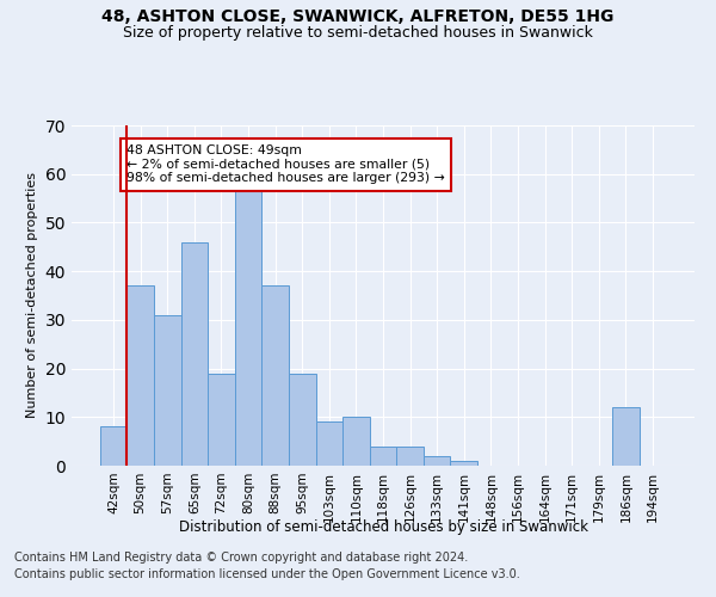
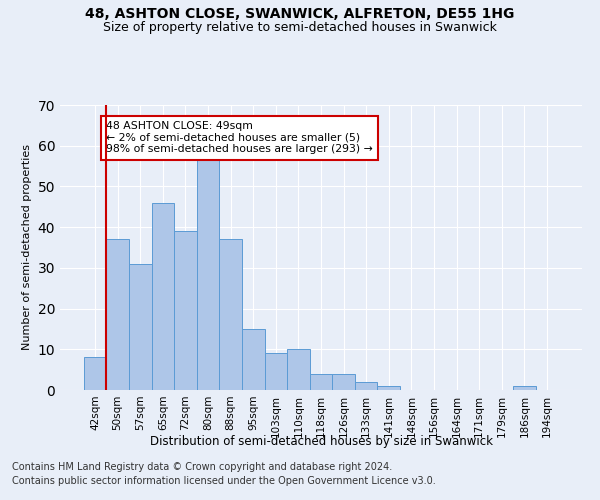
72sqm: 19 -> 39
95sqm: 19 -> 15
186sqm: 12 -> 1
